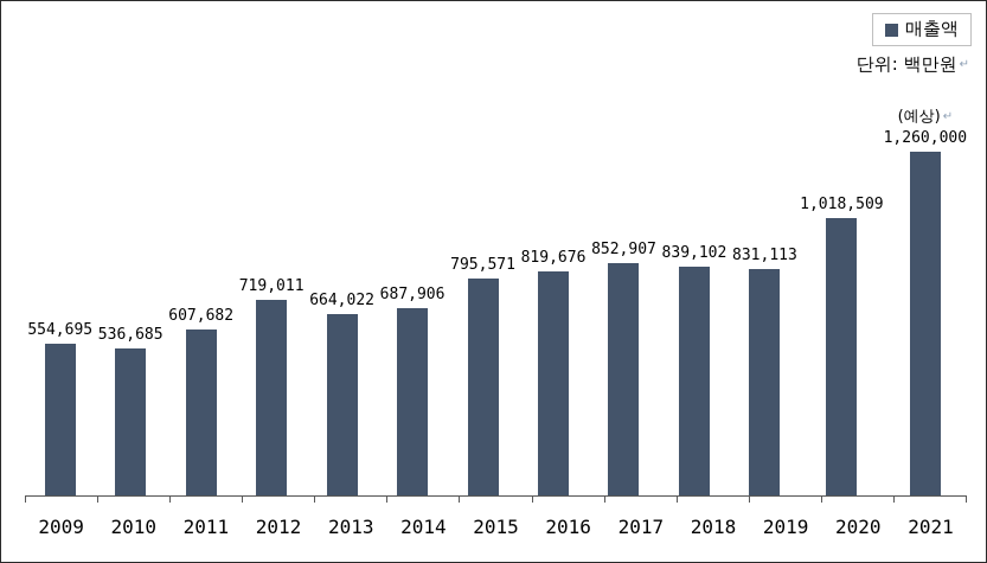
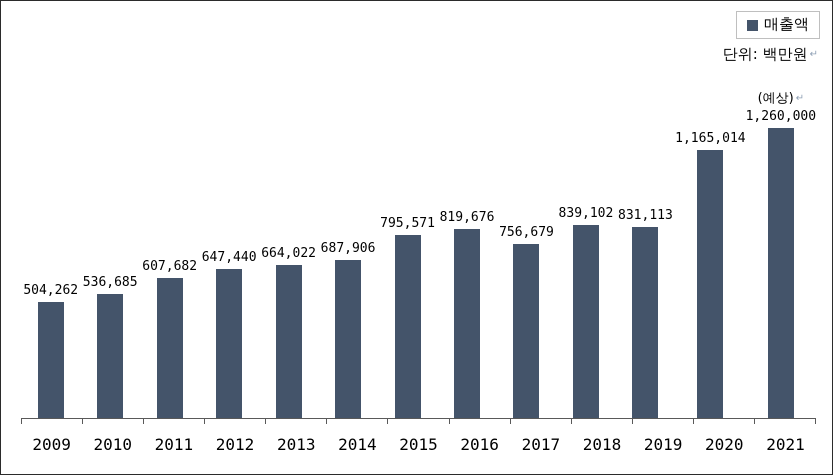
2009: 554,695 -> 504,262
2012: 719,011 -> 647,440
2017: 852,907 -> 756,679
2020: 1,018,509 -> 1,165,014
